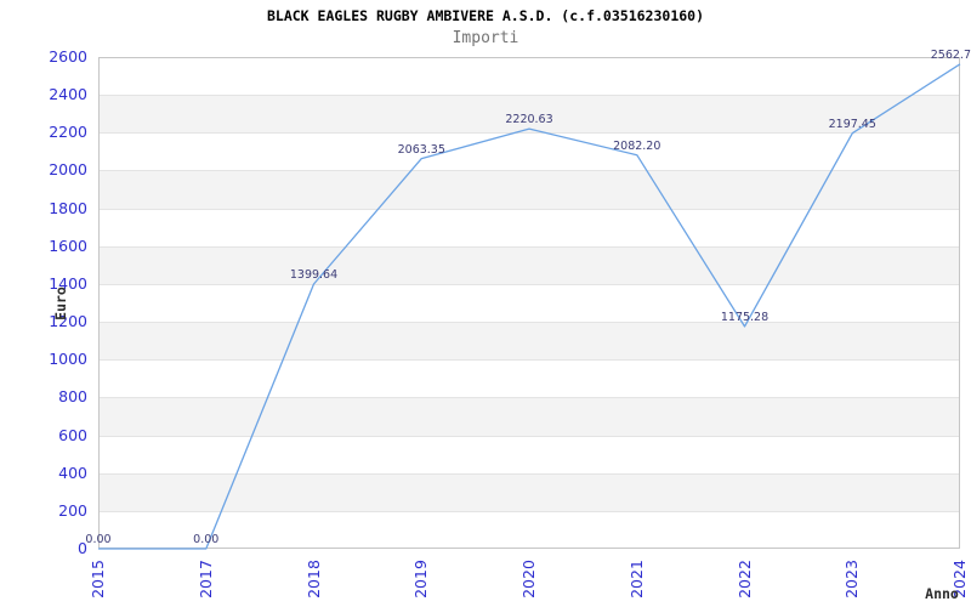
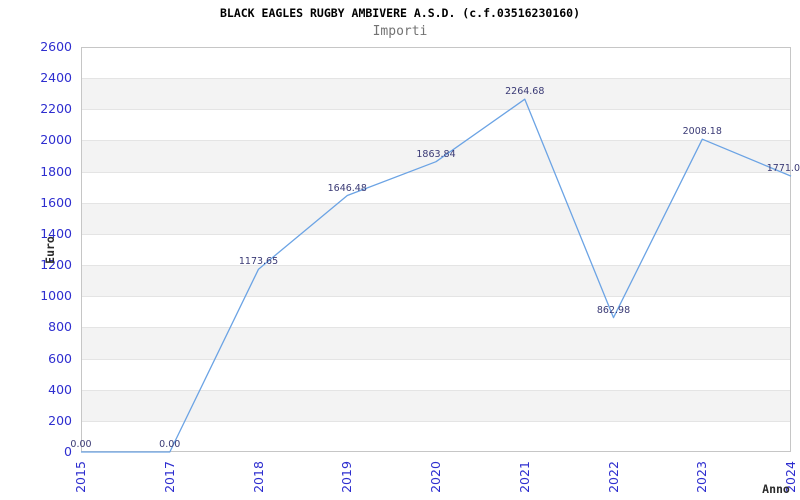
2018: 1399.64 -> 1173.65
2019: 2063.35 -> 1646.48
2020: 2220.63 -> 1863.84
2021: 2082.20 -> 2264.68
2022: 1175.28 -> 862.98
2023: 2197.45 -> 2008.18
2024: 2562.7 -> 1771.0
